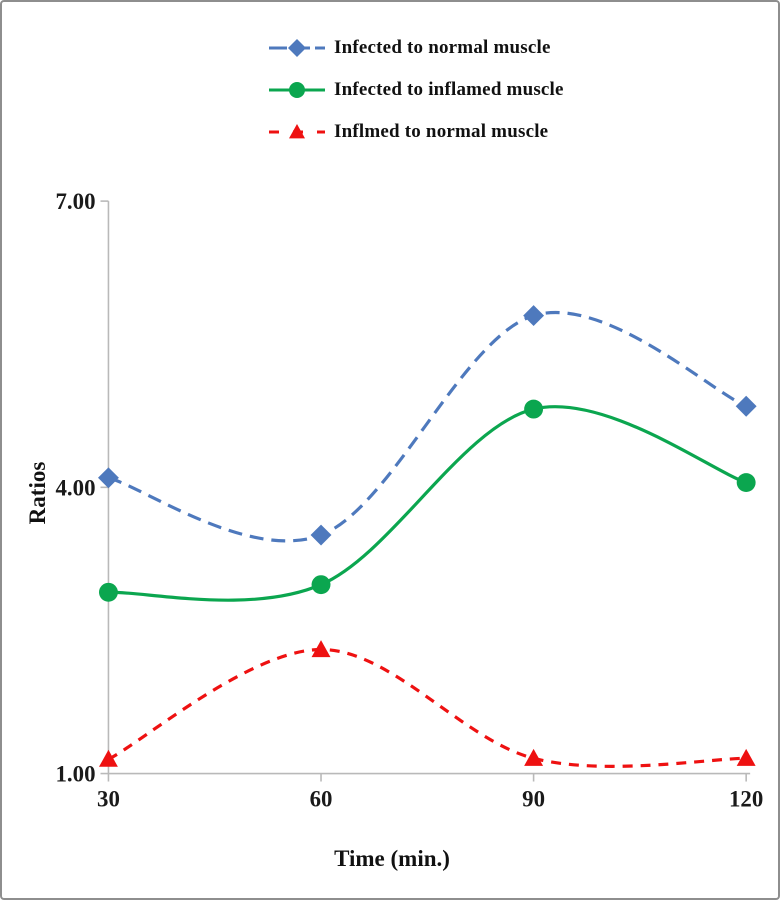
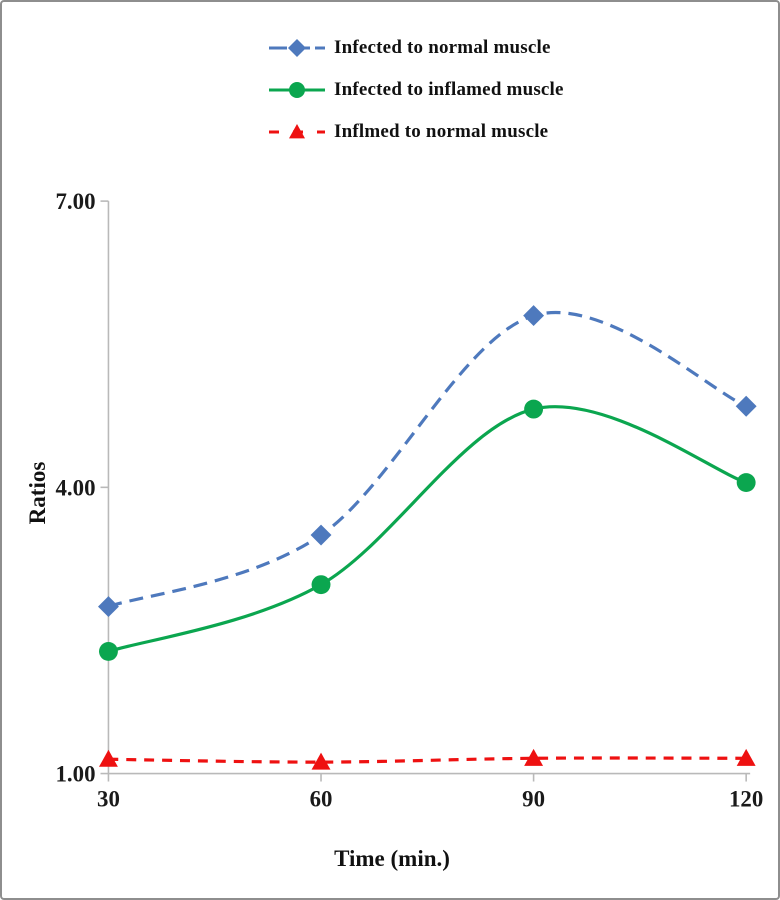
Infected to normal muscle/30: 4.1 -> 2.8
Infected to inflamed muscle/30: 2.9 -> 2.3
Inflmed to normal muscle/60: 2.3 -> 1.1
